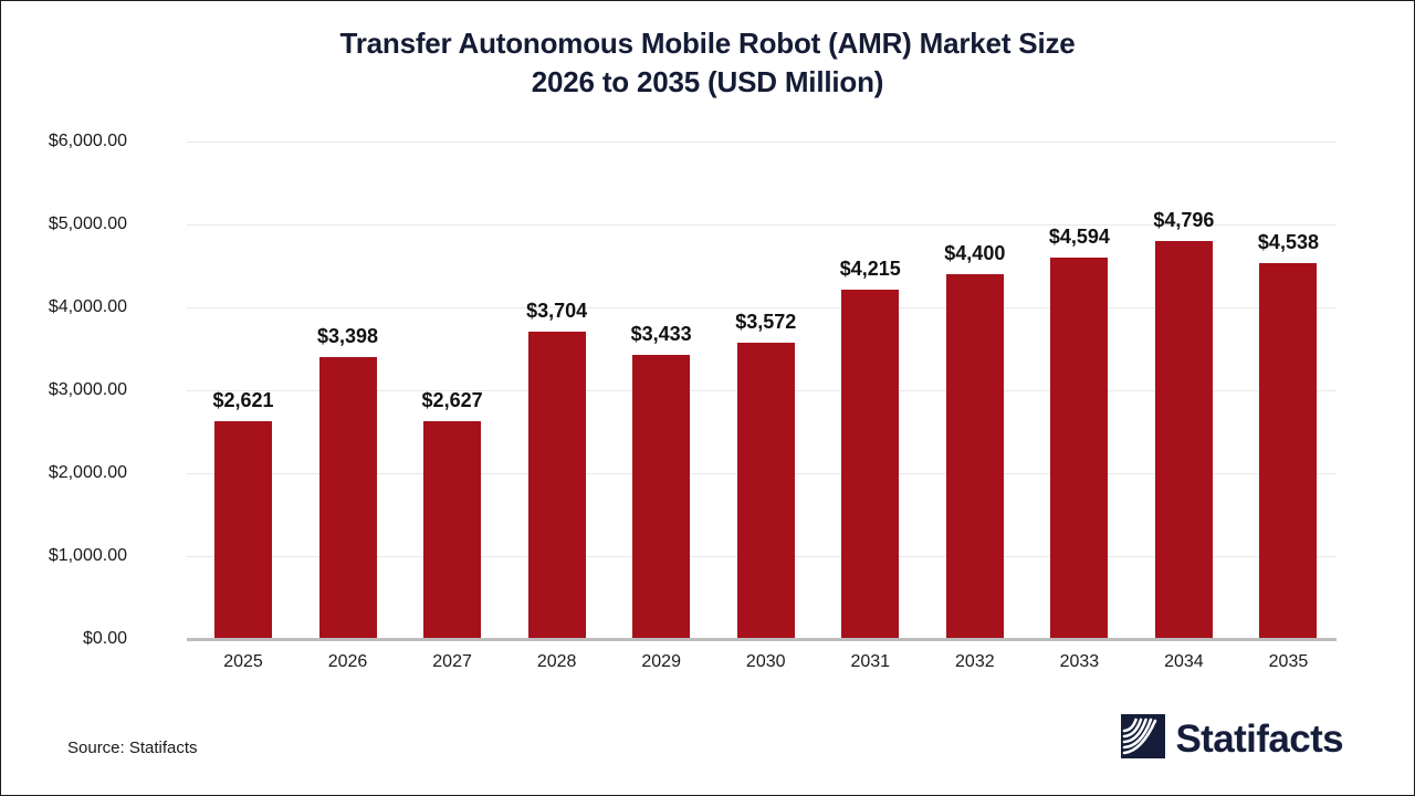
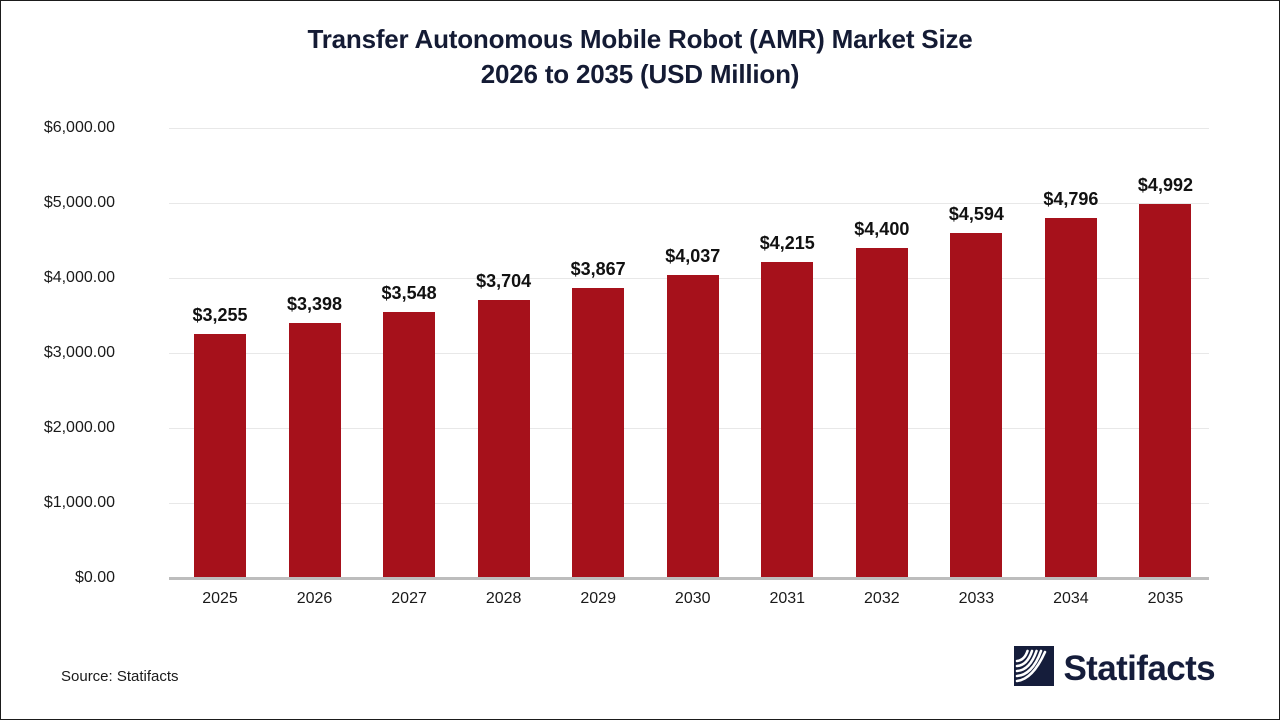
2025: $2,621 -> $3,255
2027: $2,627 -> $3,548
2029: $3,433 -> $3,867
2030: $3,572 -> $4,037
2035: $4,538 -> $4,992
